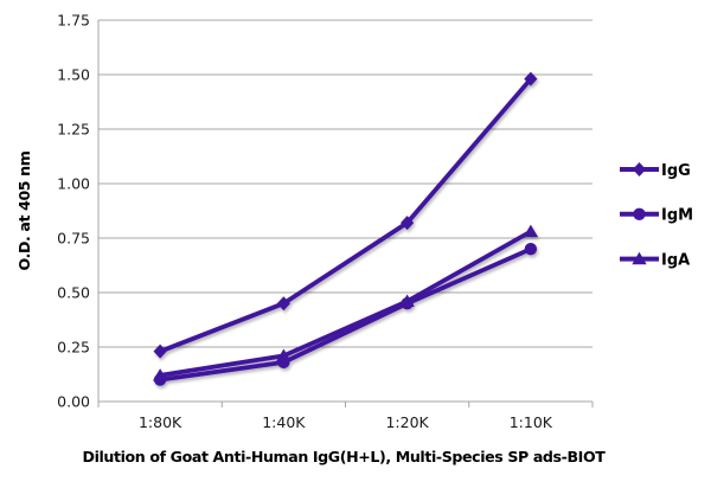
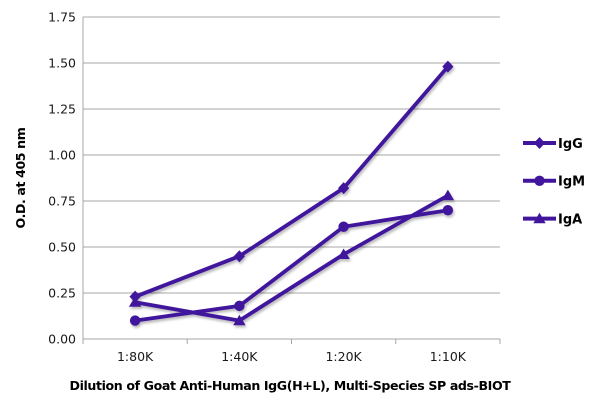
IgA/1:80K: 0.12 -> 0.20
IgA/1:40K: 0.21 -> 0.10
IgM/1:20K: 0.45 -> 0.61
